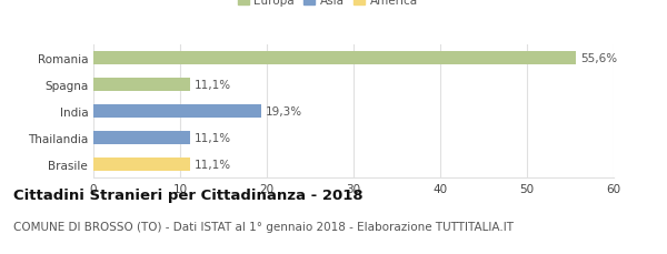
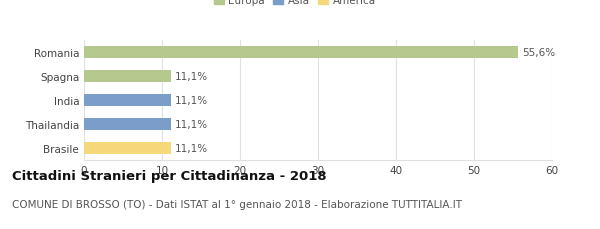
India: 19,3% -> 11,1%
